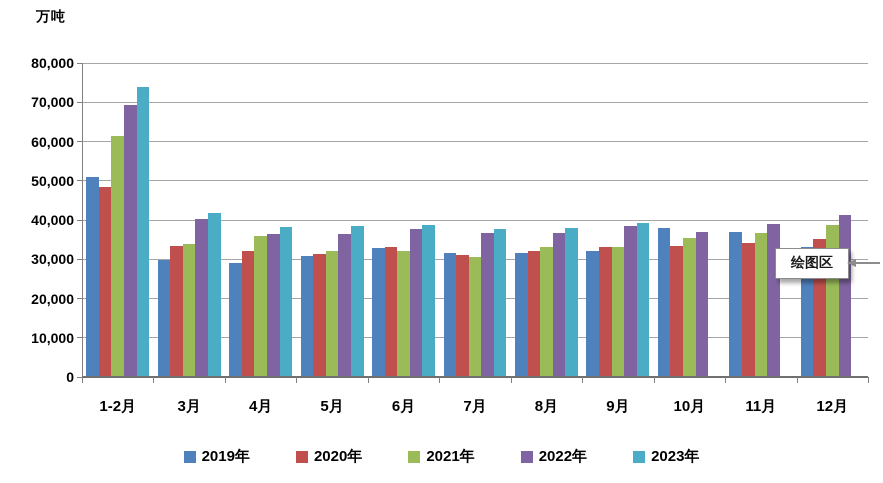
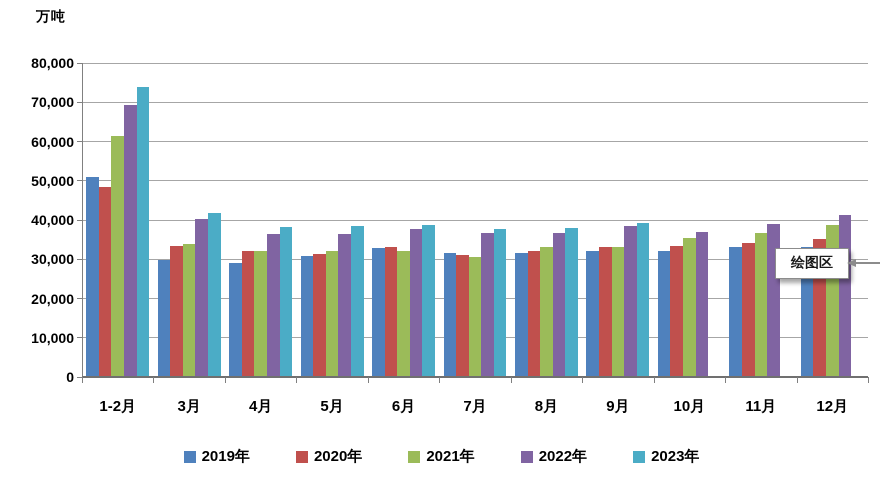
2021年/4月: 36000 -> 32000
2019年/10月: 38000 -> 32000
2019年/11月: 37000 -> 33000
